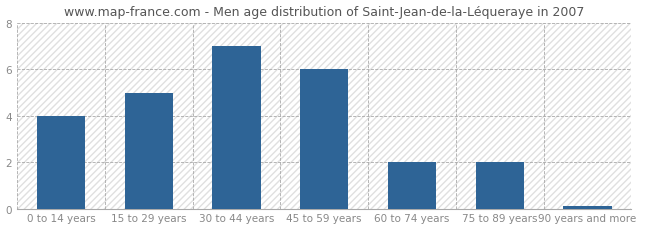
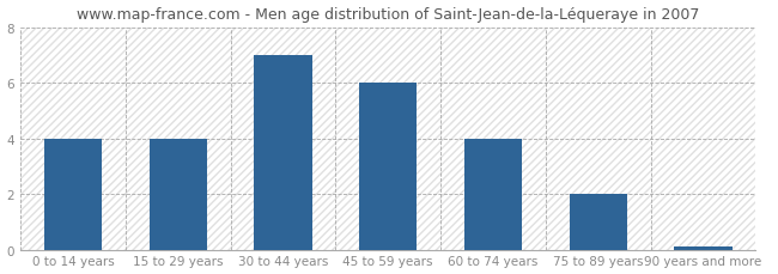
15 to 29 years: 5.0 -> 4.0
60 to 74 years: 2.0 -> 4.0
